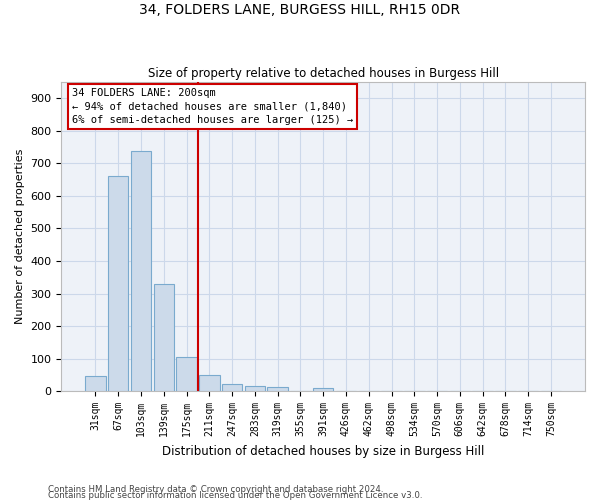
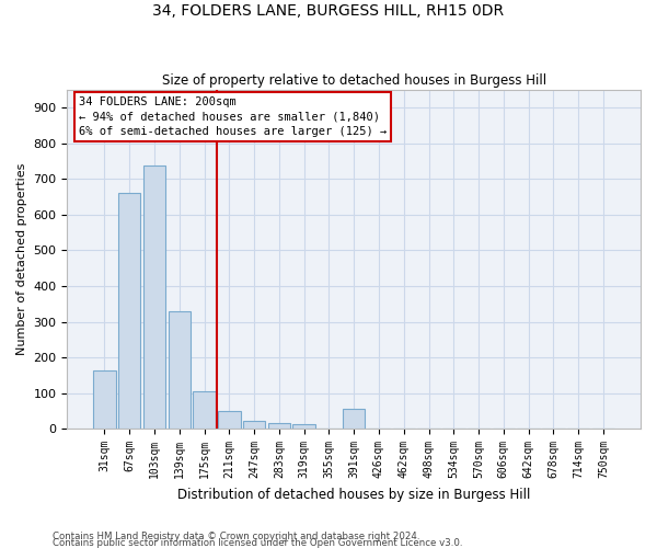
31sqm: 48 -> 165
391sqm: 10 -> 55
